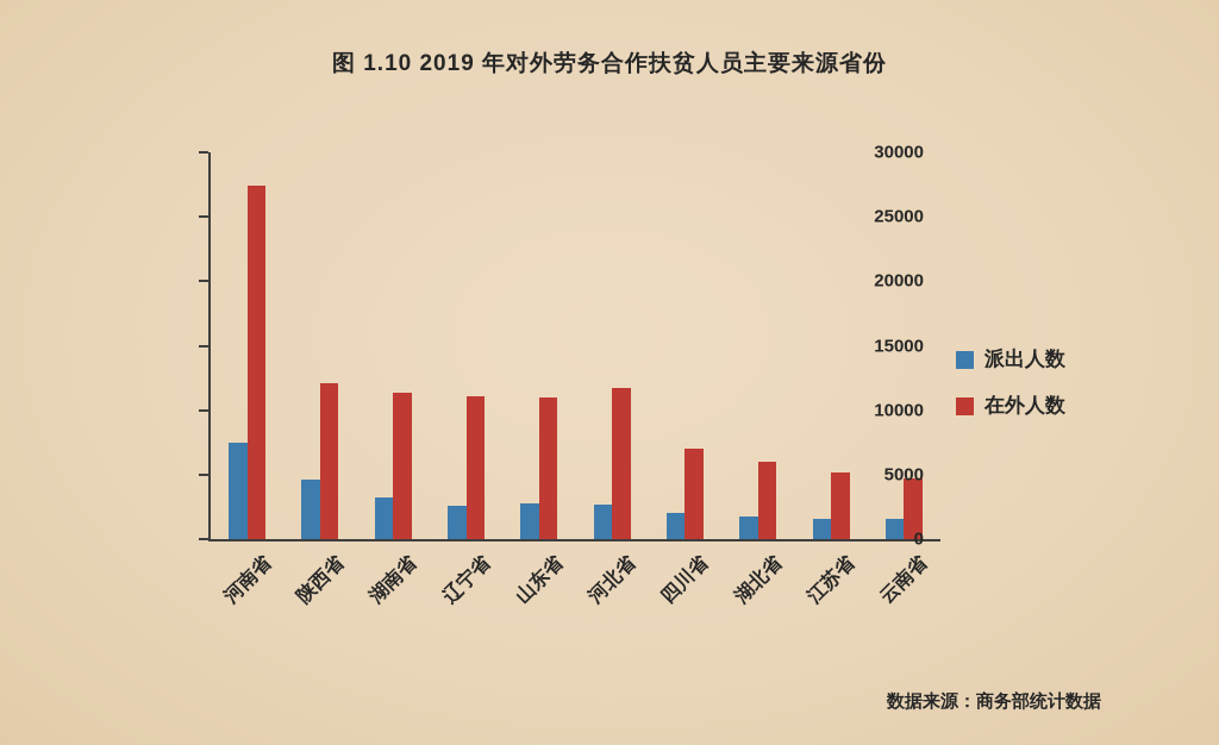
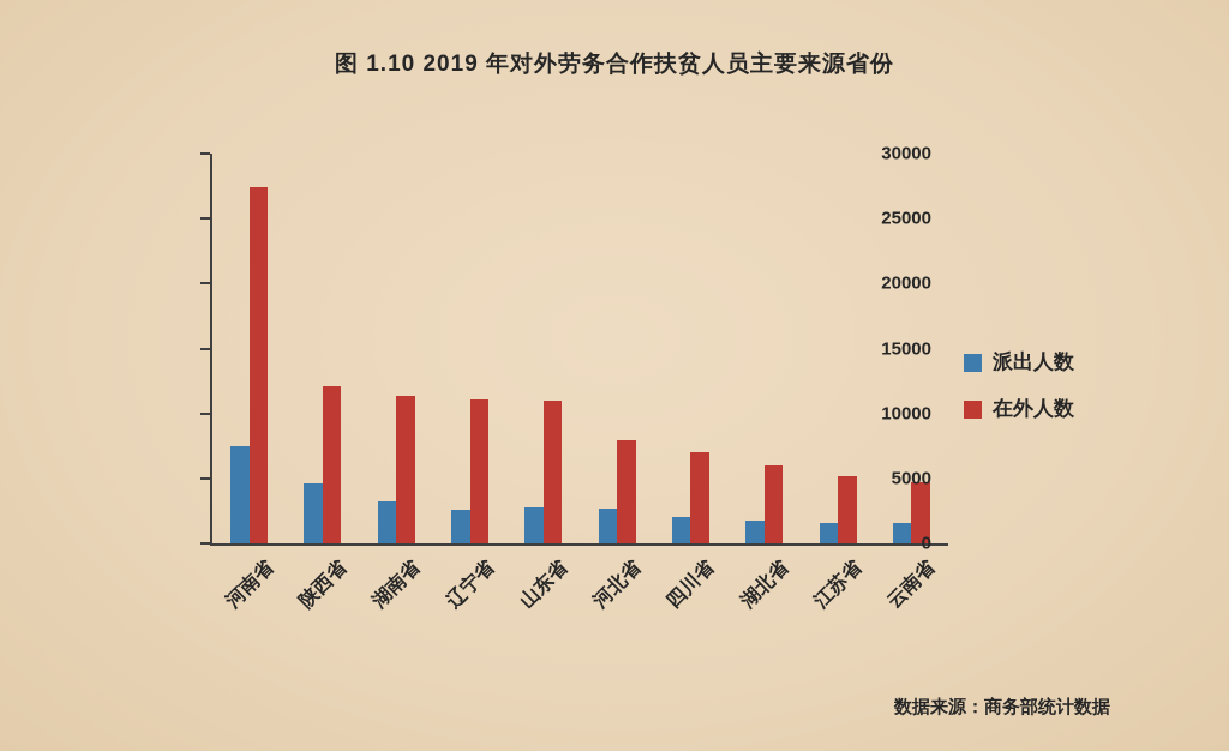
在外人数/河北省: 11700 -> 7900
